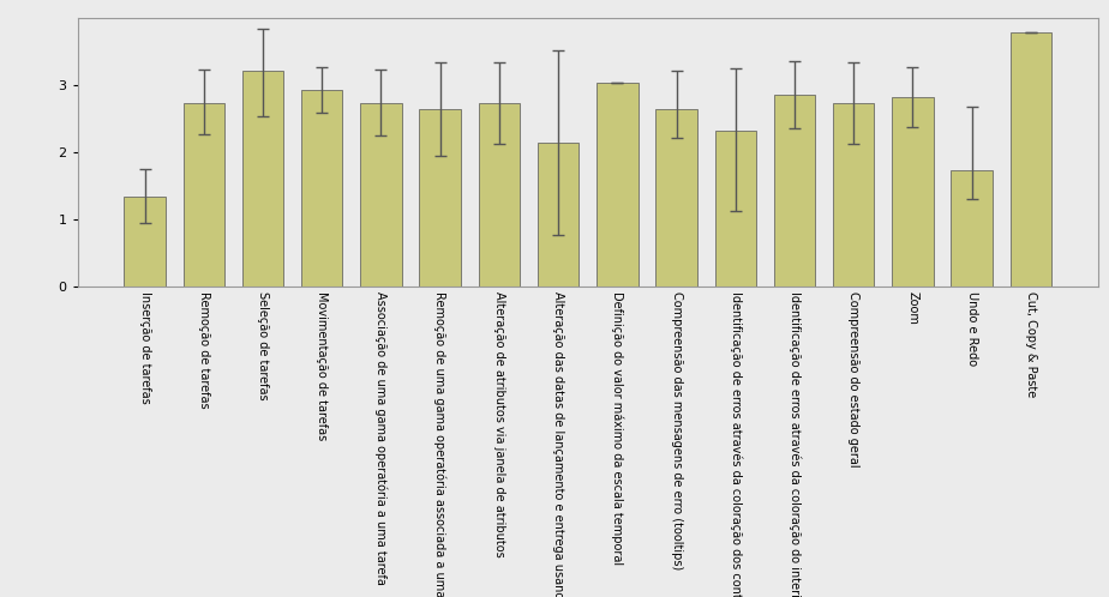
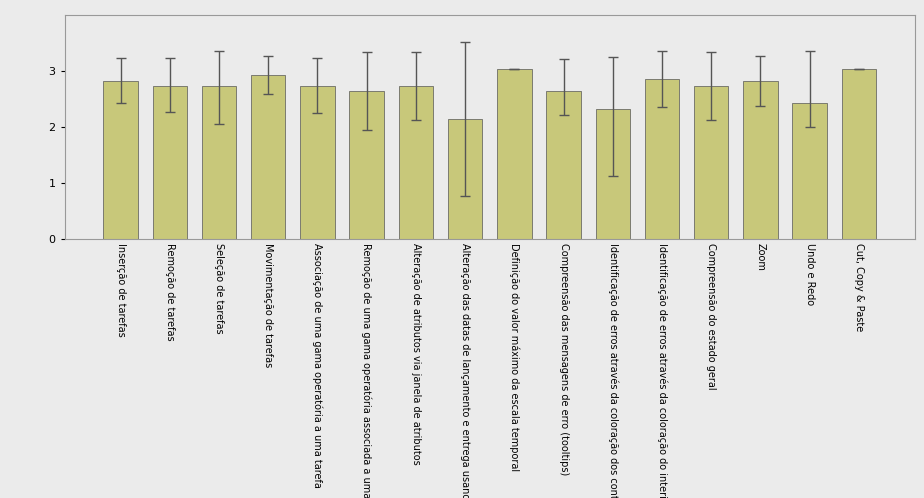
Inserção de tarefas: 1.34 -> 2.82
Seleção de tarefas: 3.22 -> 2.73
Undo e Redo: 1.74 -> 2.43
Cut, Copy & Paste: 3.78 -> 3.04
